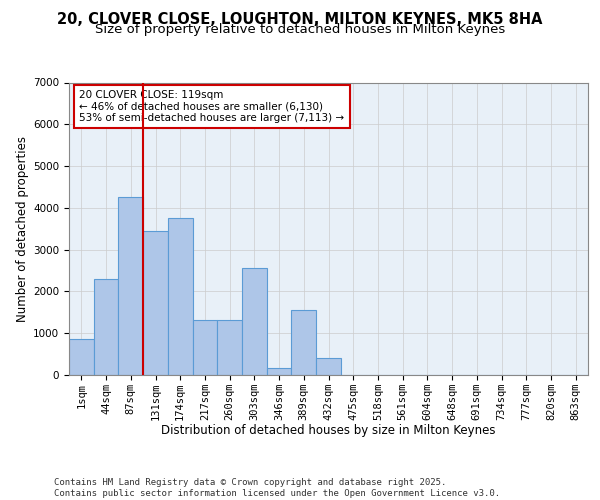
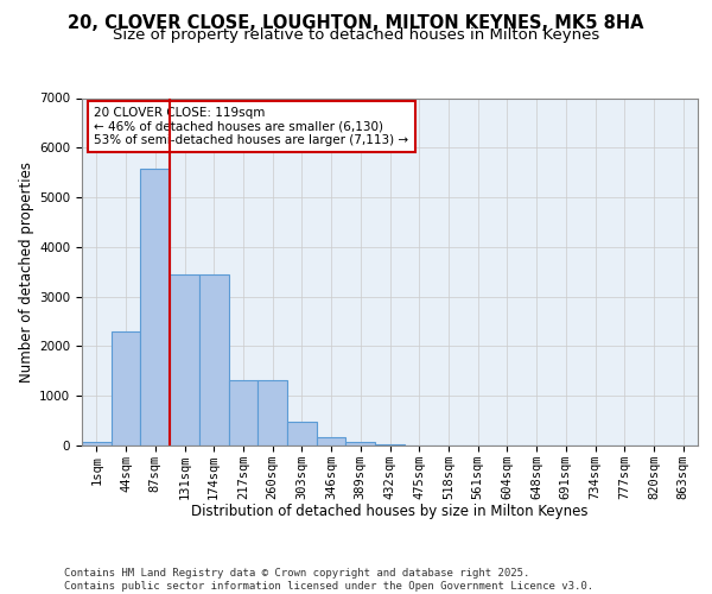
1sqm: 850 -> 80
87sqm: 4250 -> 5580
174sqm: 3750 -> 3450
303sqm: 2550 -> 470
389sqm: 1550 -> 80
432sqm: 400 -> 30
